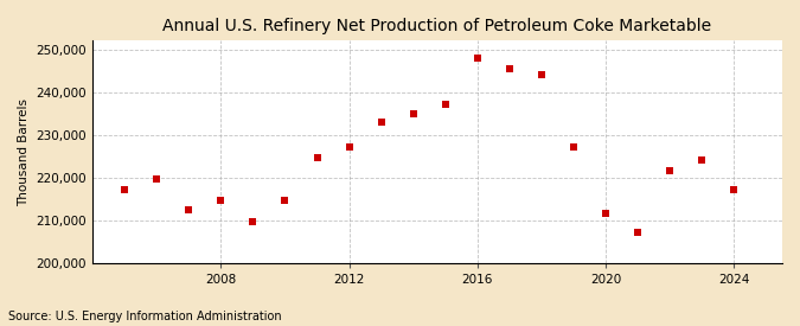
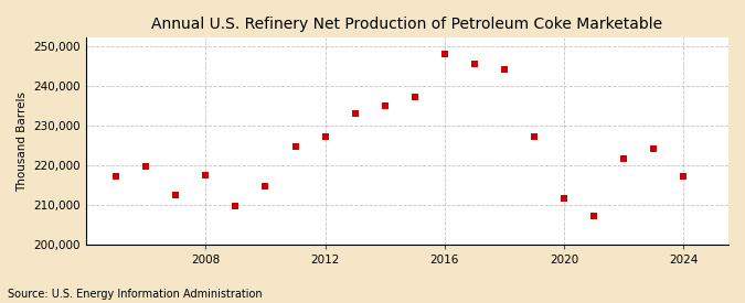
2008: 214,500 -> 217,500
